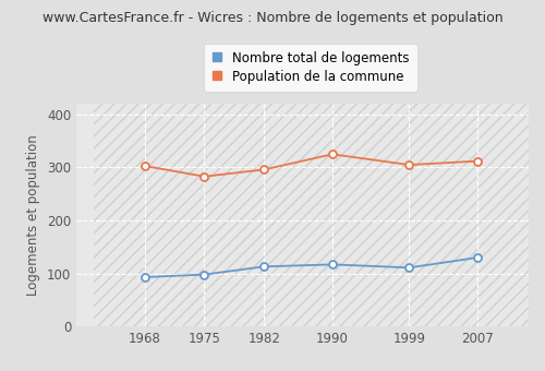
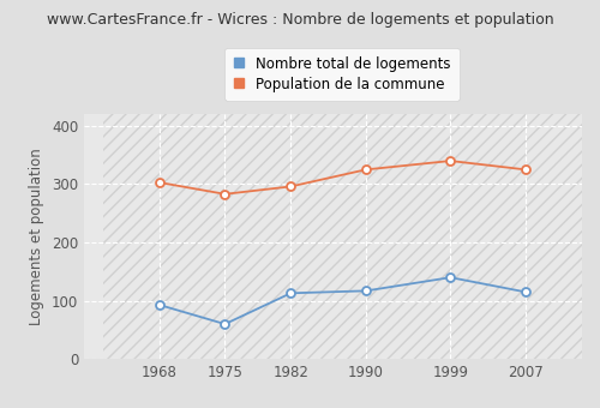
Nombre total de logements/1975: 98 -> 60
Nombre total de logements/1999: 111 -> 140
Population de la commune/1999: 305 -> 340
Nombre total de logements/2007: 130 -> 115
Population de la commune/2007: 312 -> 325
